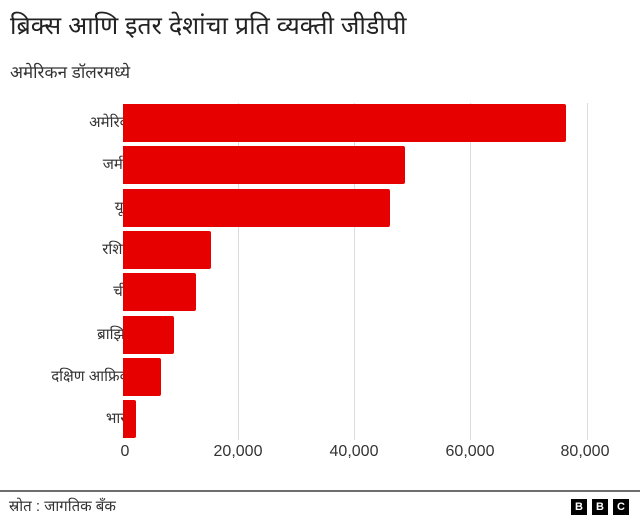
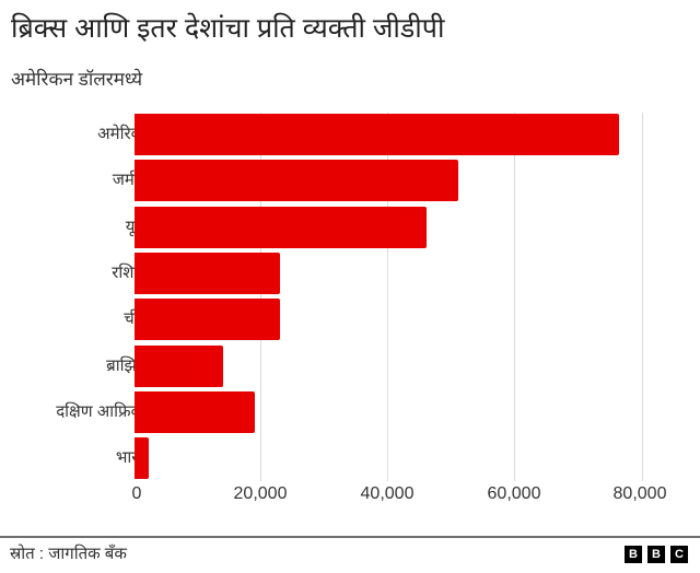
जर्मनी: 49000 -> 51000
रशिया: 15000 -> 23000
चीन: 13000 -> 23000
ब्राझिल: 9000 -> 14000
दक्षिण आफ्रिका: 7000 -> 19000
